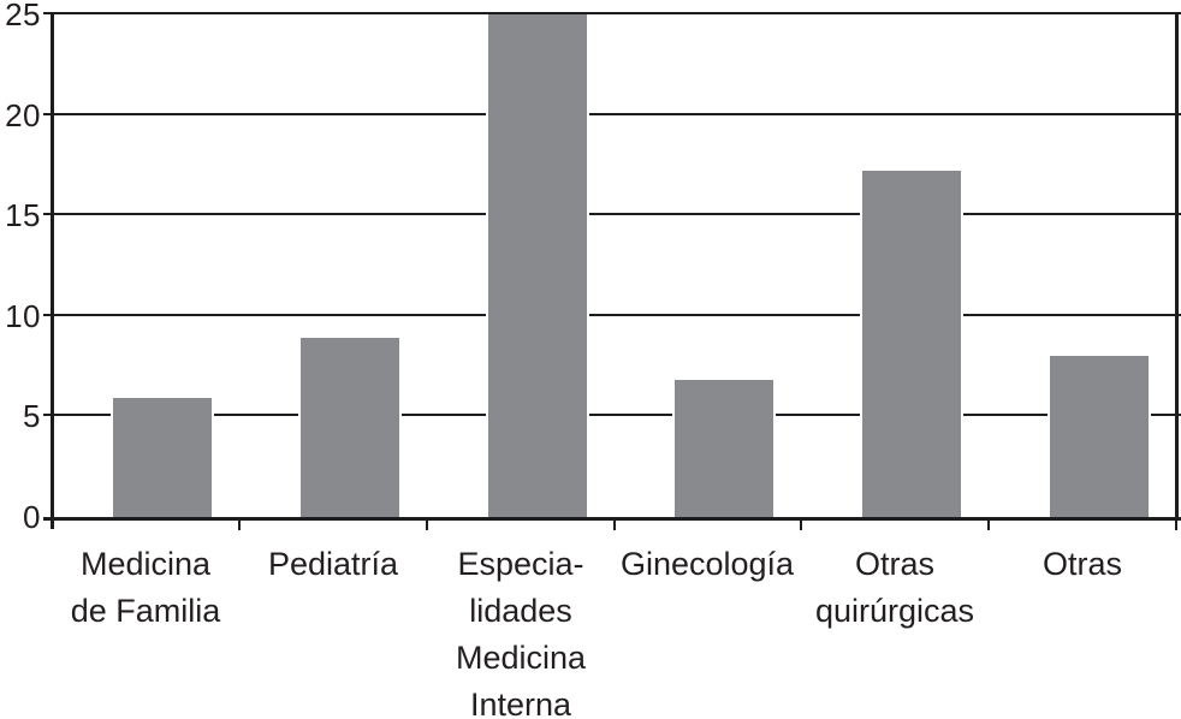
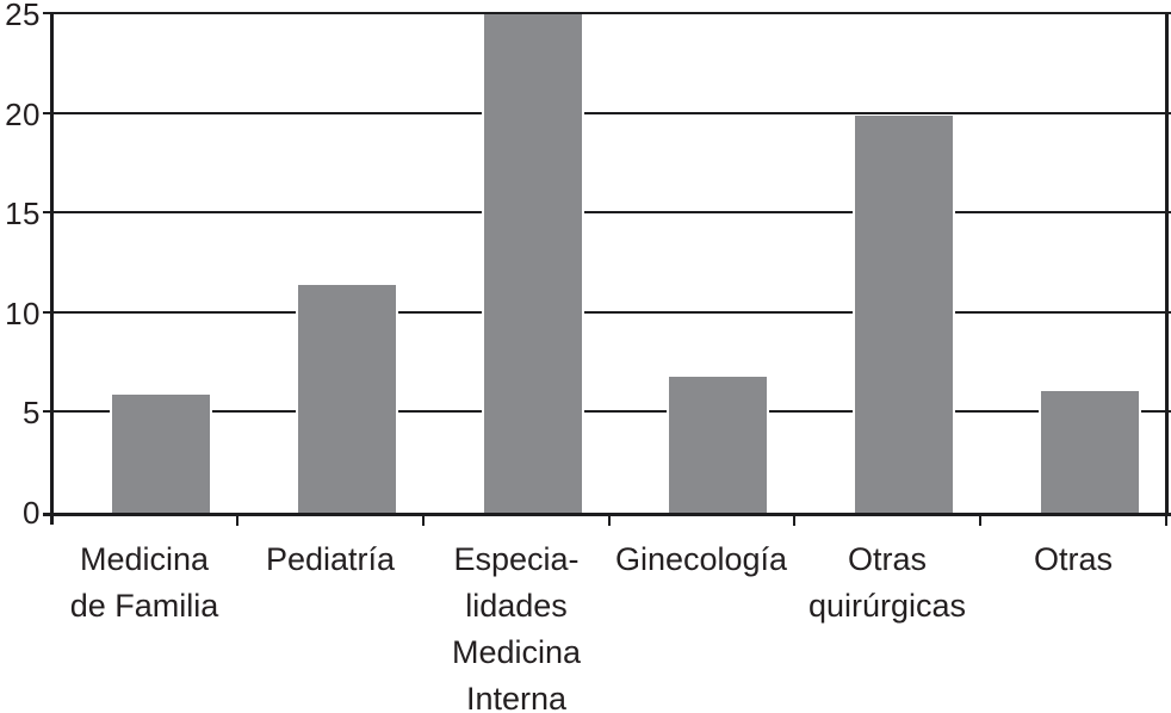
Pediatría: 8.9 -> 11.4
Otras quirúrgicas: 17.2 -> 19.9
Otras: 8.0 -> 6.1
